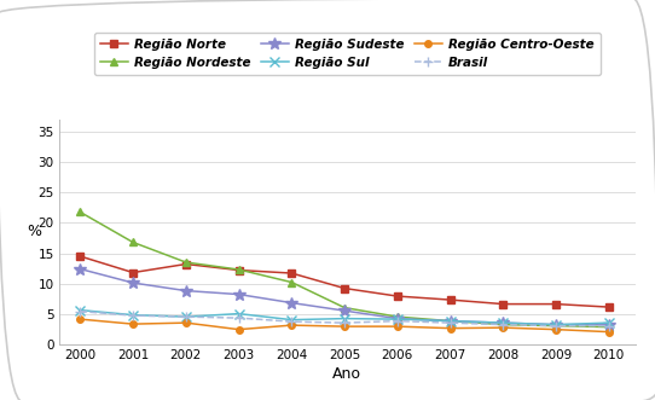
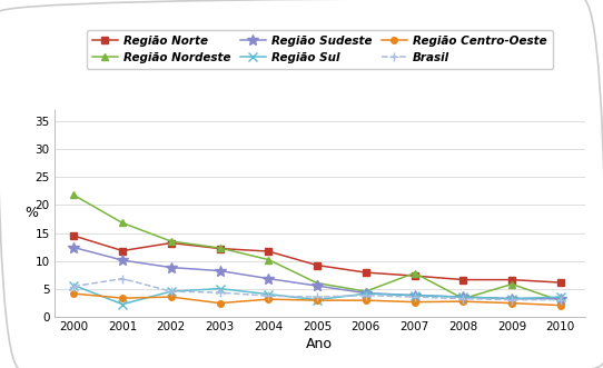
Região Sul/2001: 4.8 -> 2.2
Brasil/2001: 4.7 -> 6.8
Região Sul/2005: 4.2 -> 3.0
Região Nordeste/2007: 3.8 -> 7.8
Região Nordeste/2009: 3.0 -> 5.8
